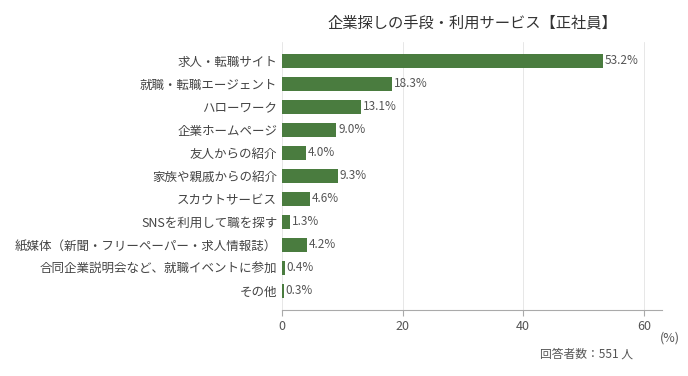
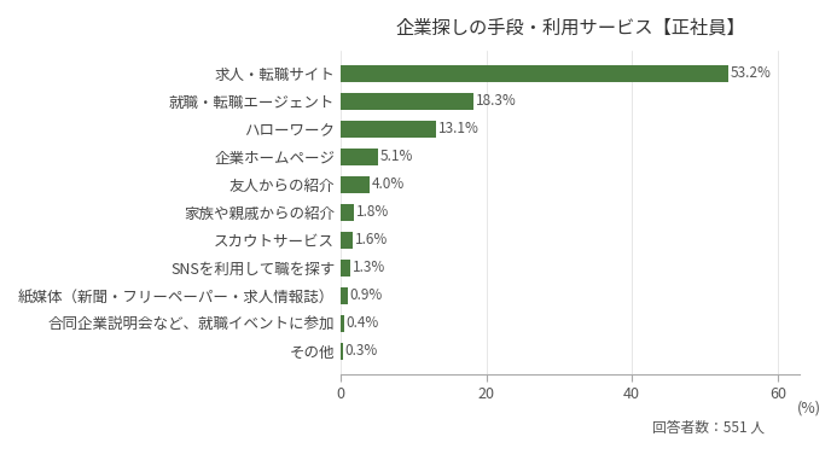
企業ホームページ: 9.0% -> 5.1%
家族や親戚からの紹介: 9.3% -> 1.8%
スカウトサービス: 4.6% -> 1.6%
紙媒体（新聞・フリーペーパー・求人情報誌）: 4.2% -> 0.9%
